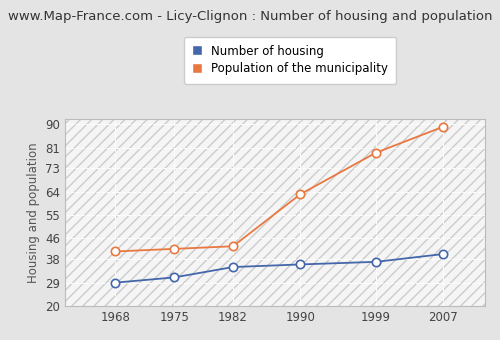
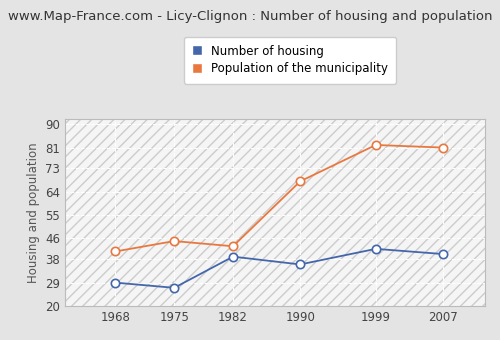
Number of housing/1975: 31 -> 27
Population of the municipality/1975: 42 -> 45
Number of housing/1982: 35 -> 39
Population of the municipality/1990: 63 -> 68
Number of housing/1999: 37 -> 42
Population of the municipality/1999: 79 -> 82
Population of the municipality/2007: 89 -> 81
